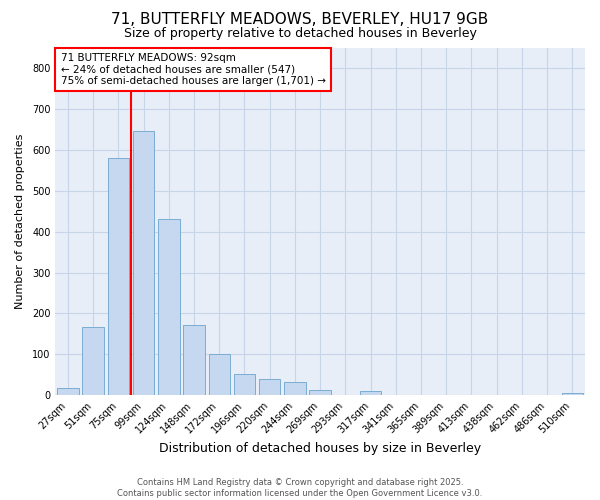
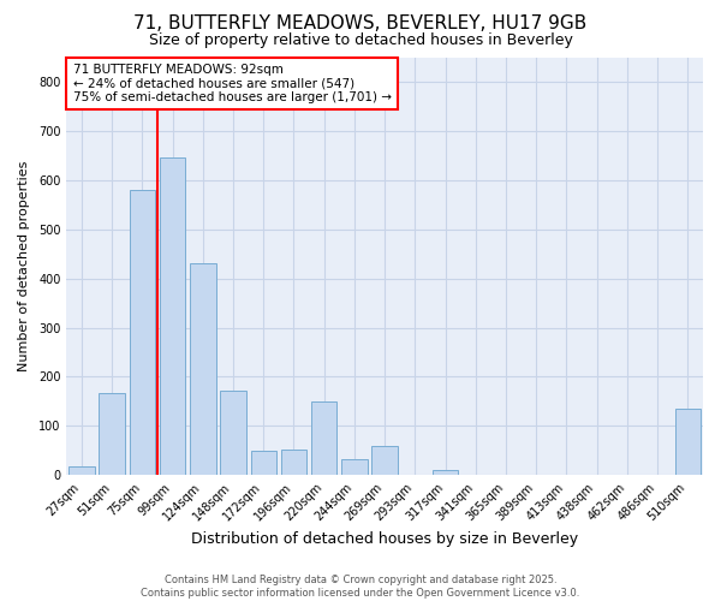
172sqm: 102 -> 50
220sqm: 40 -> 150
269sqm: 14 -> 60
510sqm: 5 -> 135
